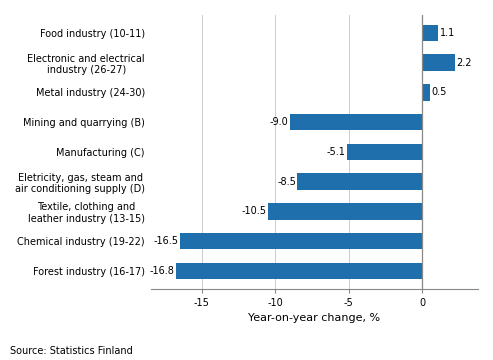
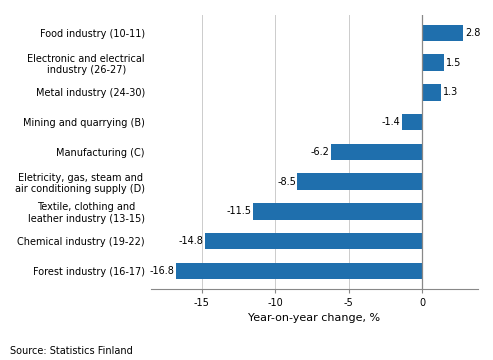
Food industry (10-11): 1.1 -> 2.8
Electronic and electrical industry (26-27): 2.2 -> 1.5
Metal industry (24-30): 0.5 -> 1.3
Mining and quarrying (B): -9.0 -> -1.4
Manufacturing (C): -5.1 -> -6.2
Textile, clothing and leather industry (13-15): -10.5 -> -11.5
Chemical industry (19-22): -16.5 -> -14.8
